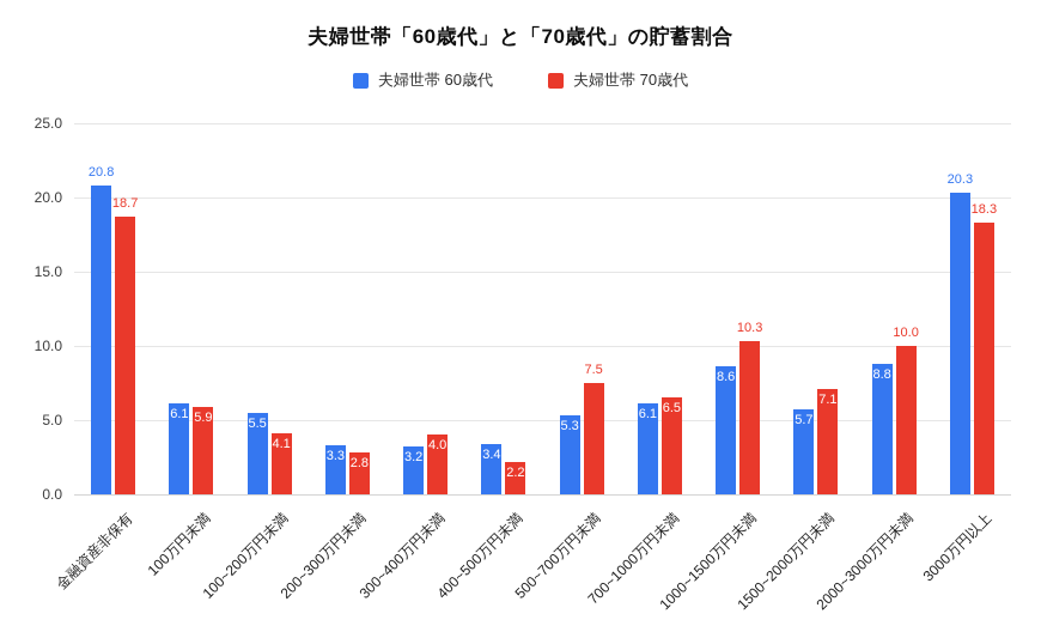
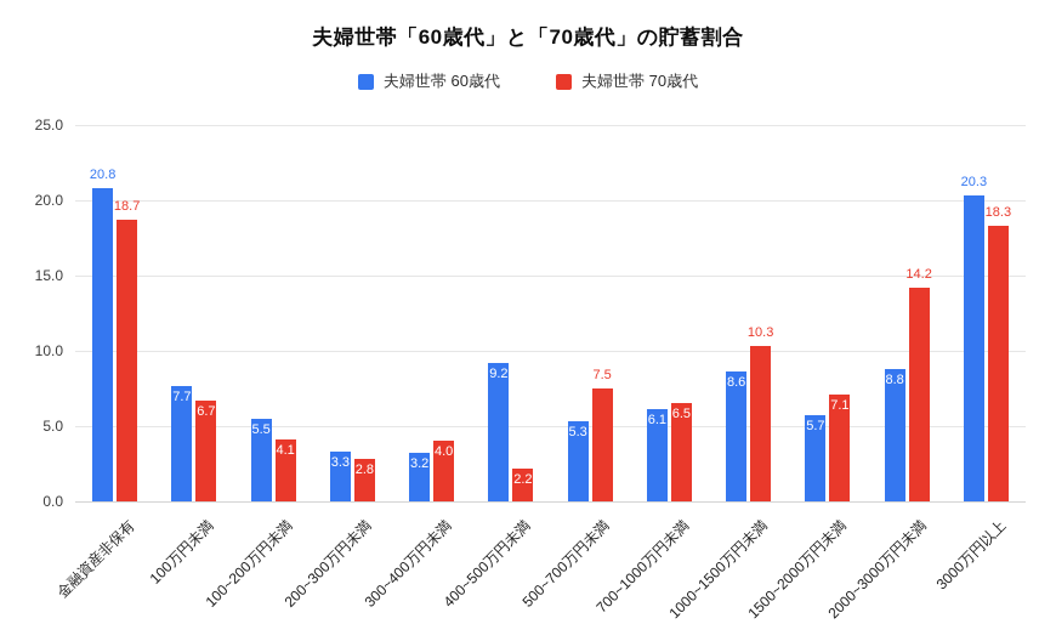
夫婦世帯 60歳代/100万円未満: 6.1 -> 7.7
夫婦世帯 70歳代/100万円未満: 5.9 -> 6.7
夫婦世帯 60歳代/400~500万円未満: 3.4 -> 9.2
夫婦世帯 70歳代/2000~3000万円未満: 10.0 -> 14.2
